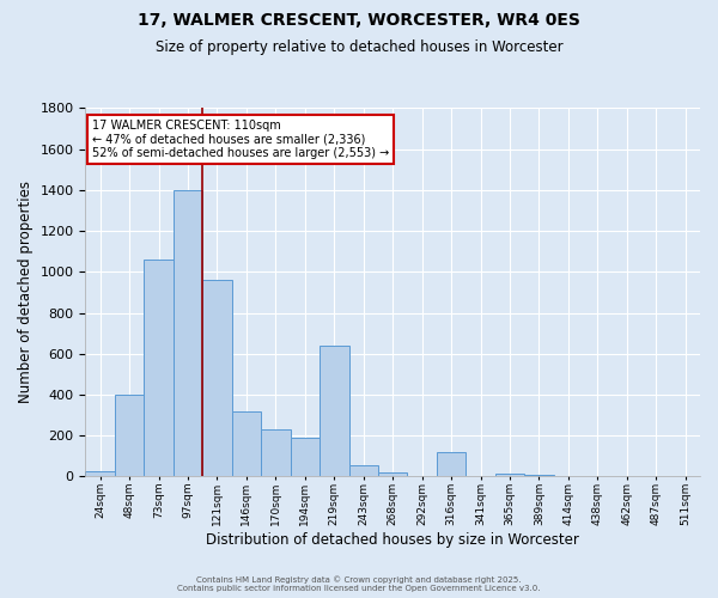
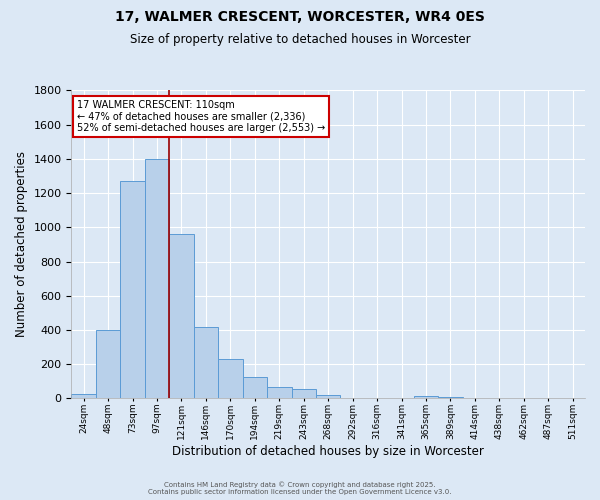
73sqm: 1060 -> 1270
146sqm: 320 -> 420
194sqm: 190 -> 120
219sqm: 640 -> 60
316sqm: 120 -> 0
